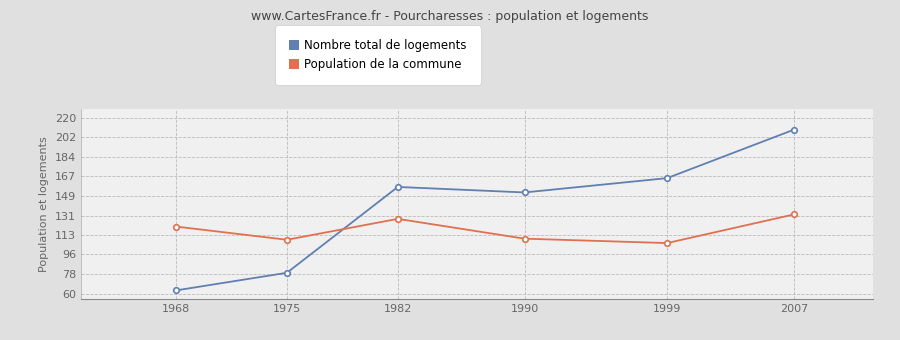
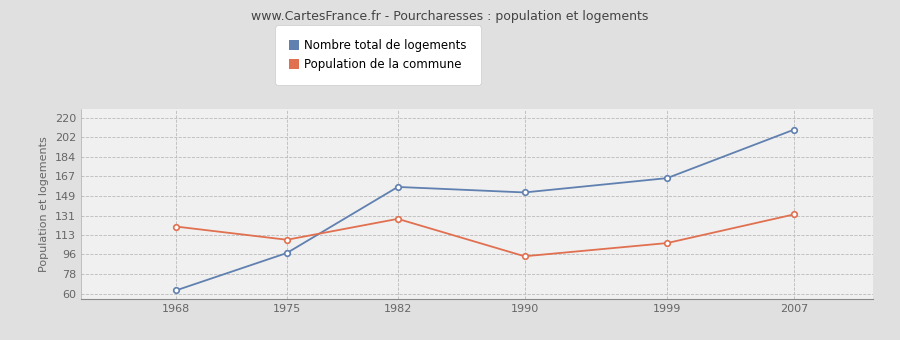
Nombre total de logements/1975: 79 -> 97
Population de la commune/1990: 110 -> 94
